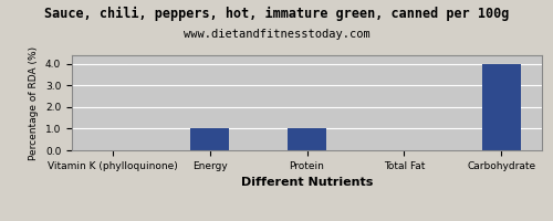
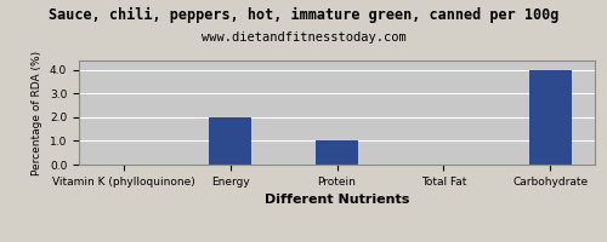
Energy: 1 -> 2
